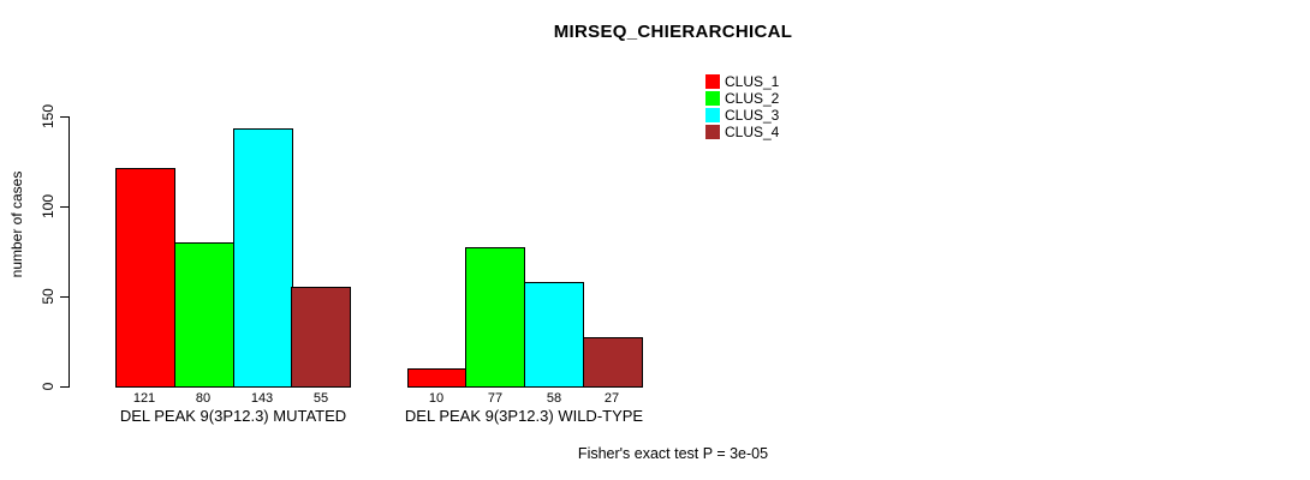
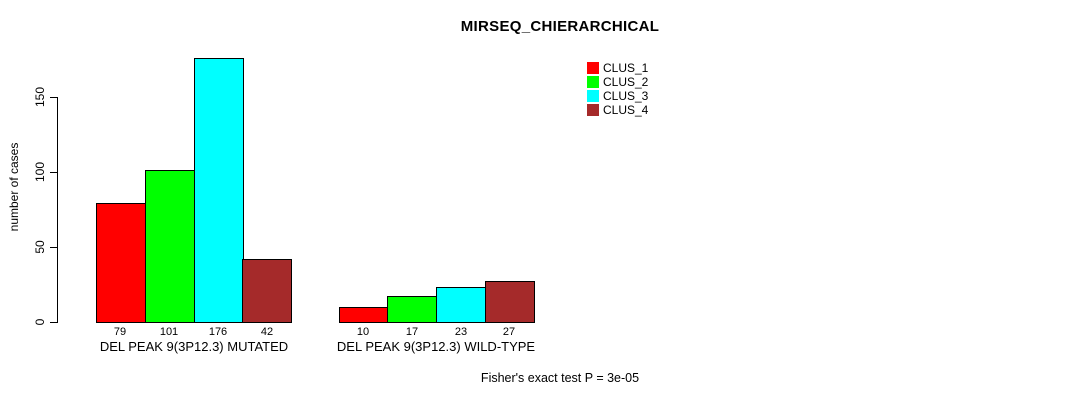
CLUS_1/DEL PEAK 9(3P12.3) MUTATED: 121 -> 79
CLUS_2/DEL PEAK 9(3P12.3) MUTATED: 80 -> 101
CLUS_3/DEL PEAK 9(3P12.3) MUTATED: 143 -> 176
CLUS_4/DEL PEAK 9(3P12.3) MUTATED: 55 -> 42
CLUS_2/DEL PEAK 9(3P12.3) WILD-TYPE: 77 -> 17
CLUS_3/DEL PEAK 9(3P12.3) WILD-TYPE: 58 -> 23
